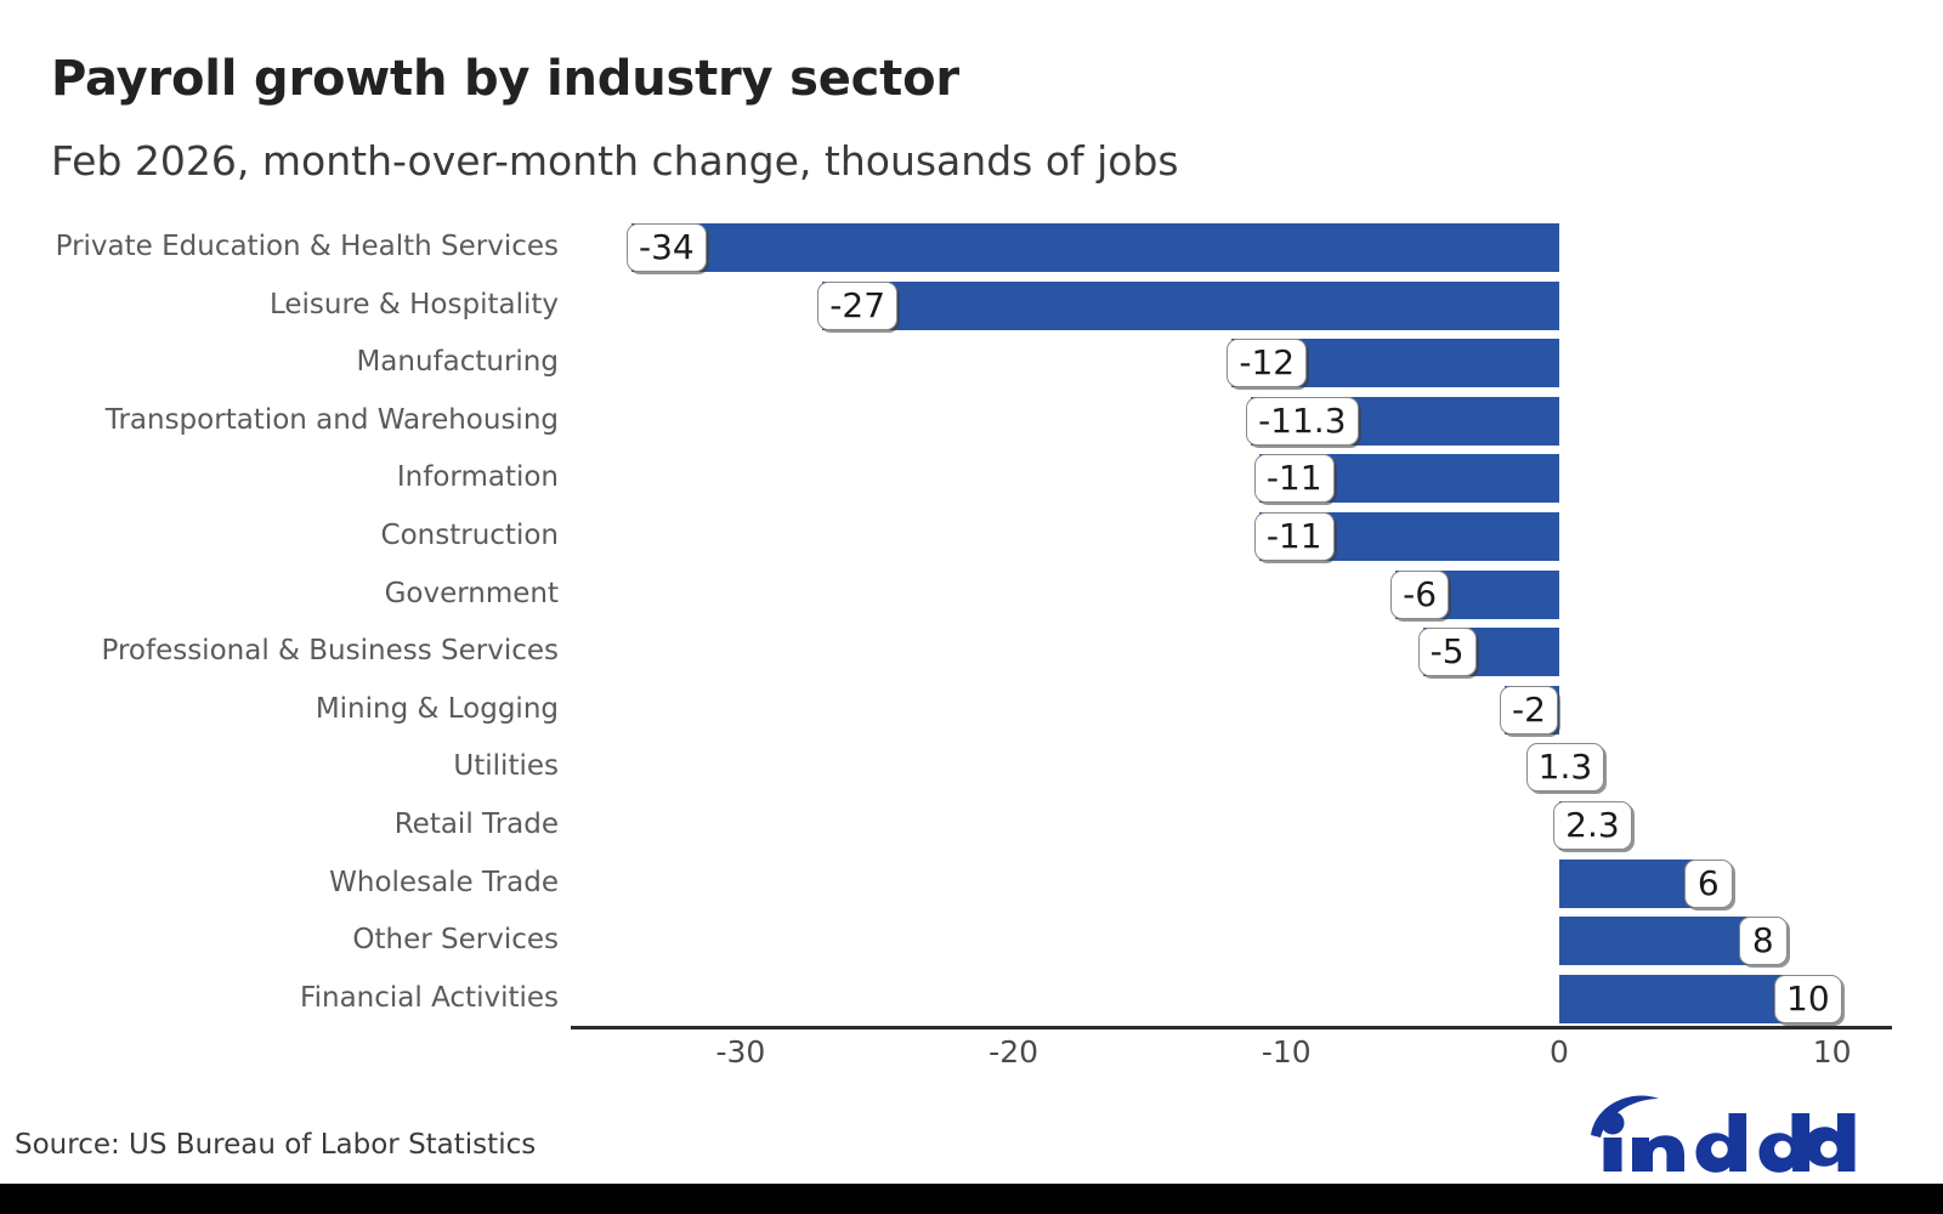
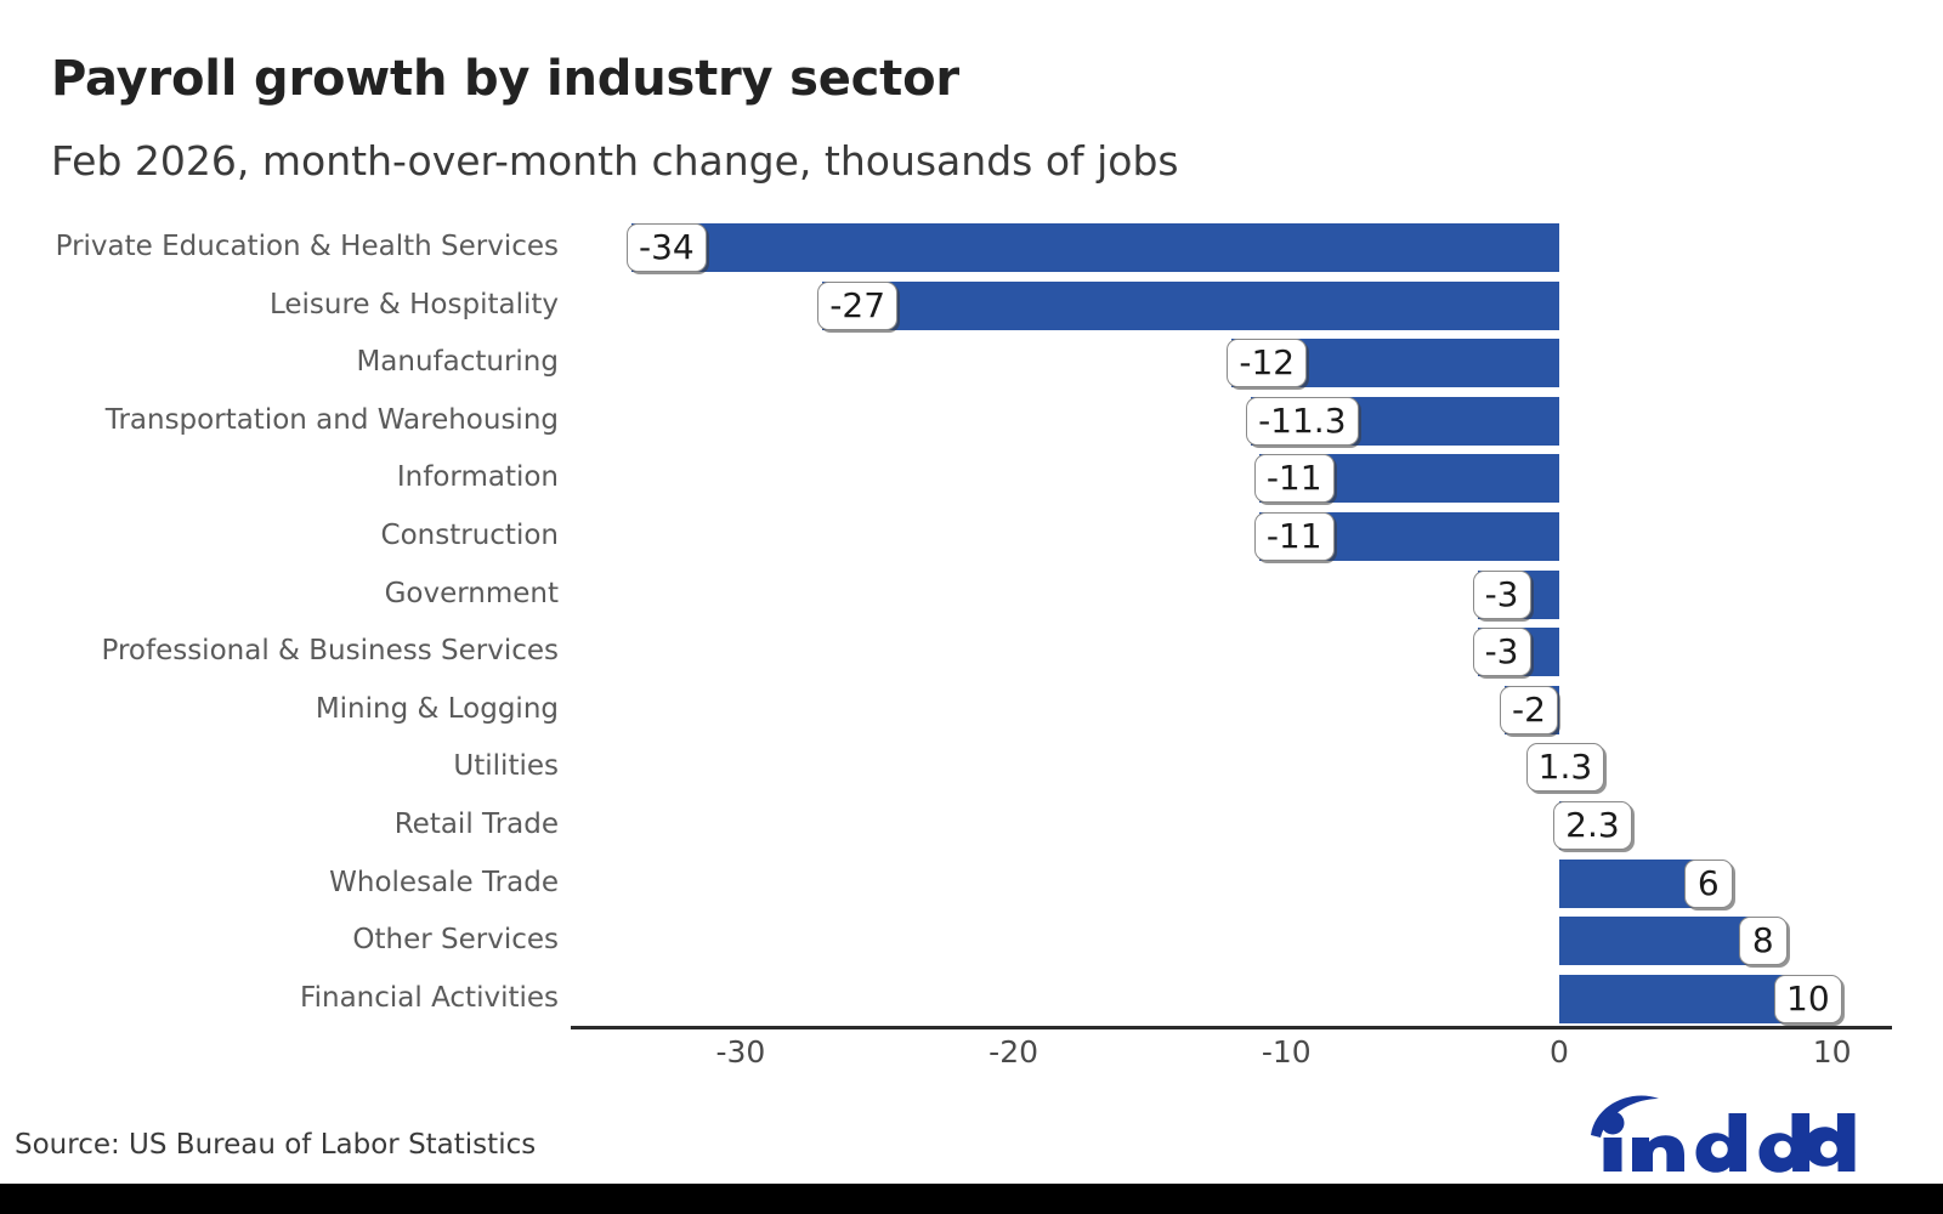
Government: -6 -> -3
Professional & Business Services: -5 -> -3
